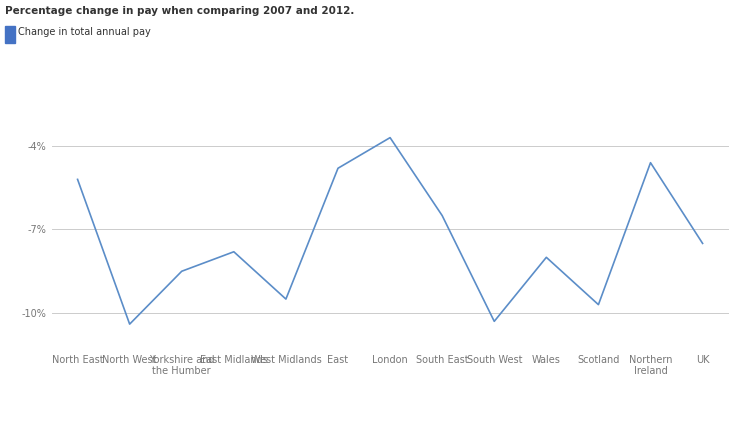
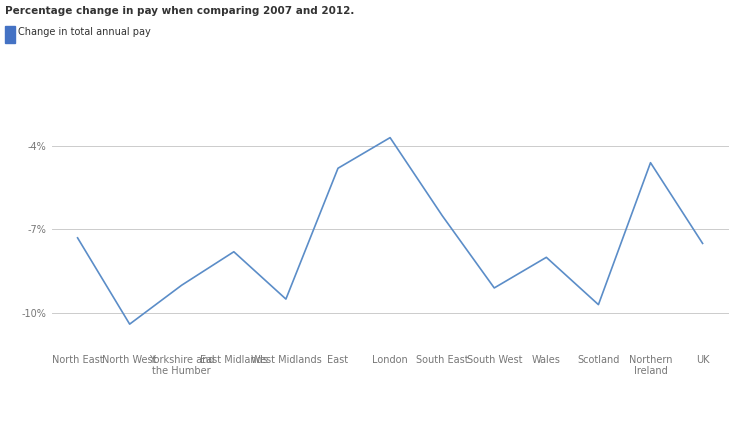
North East: -5.2% -> -7.3%
Yorkshire and the Humber: -8.5% -> -9.0%
South West: -10.3% -> -9.1%
